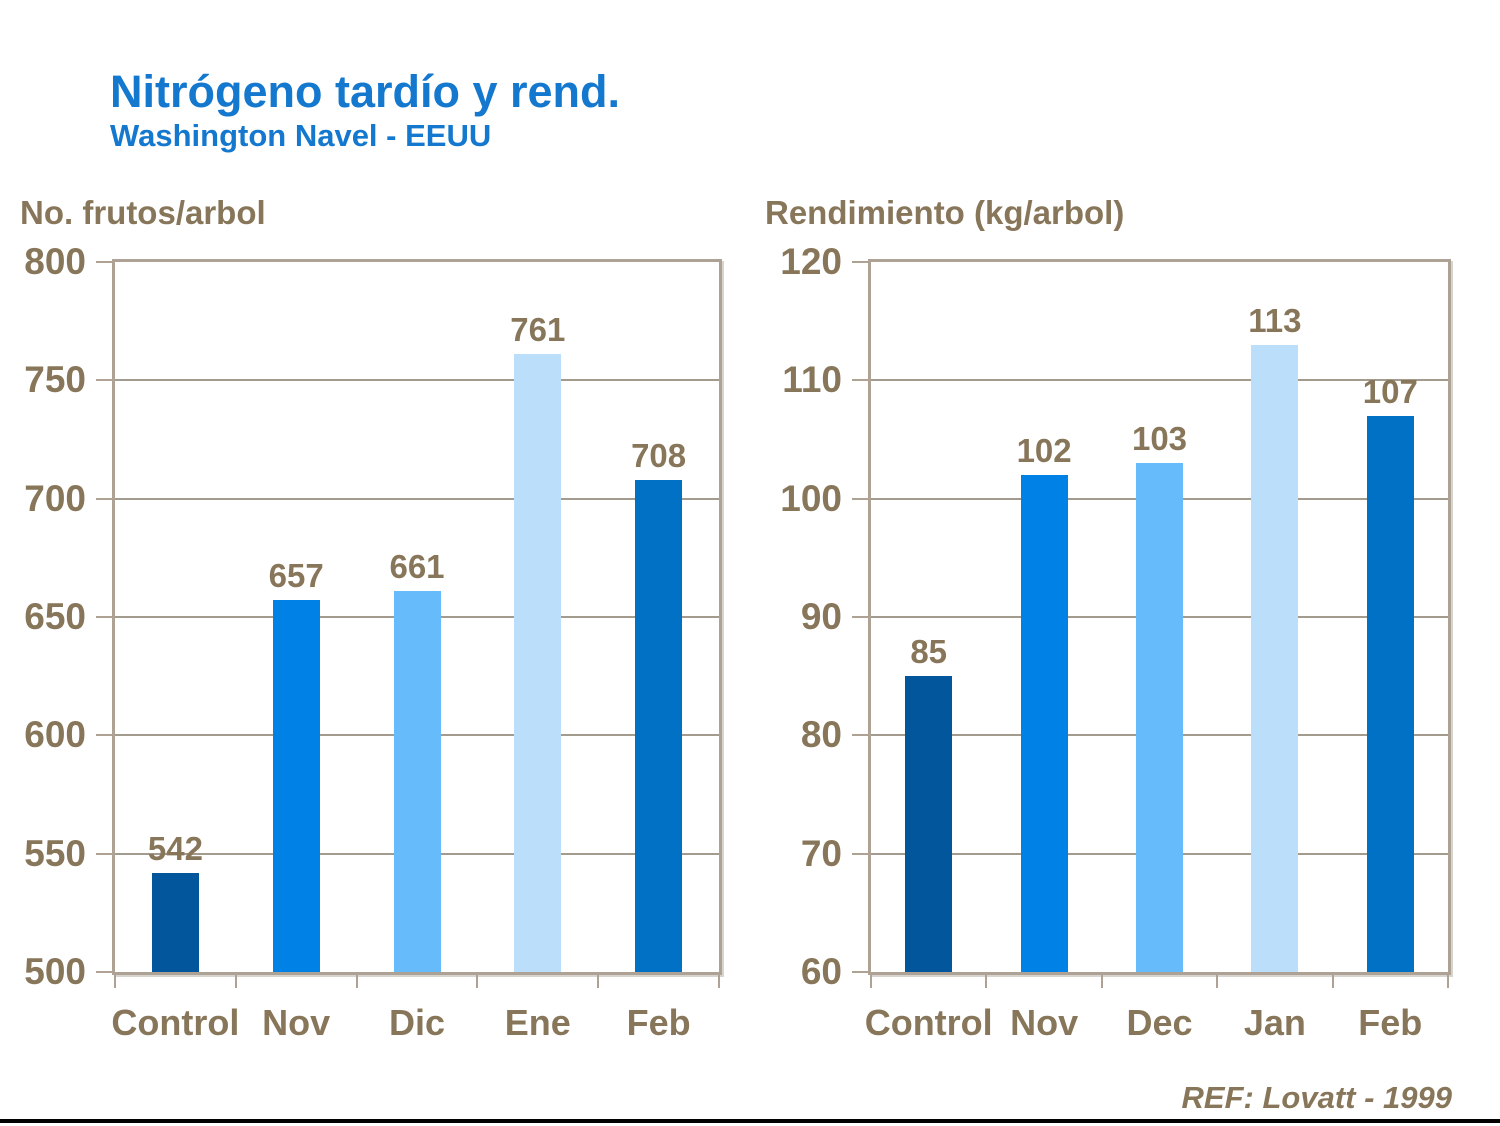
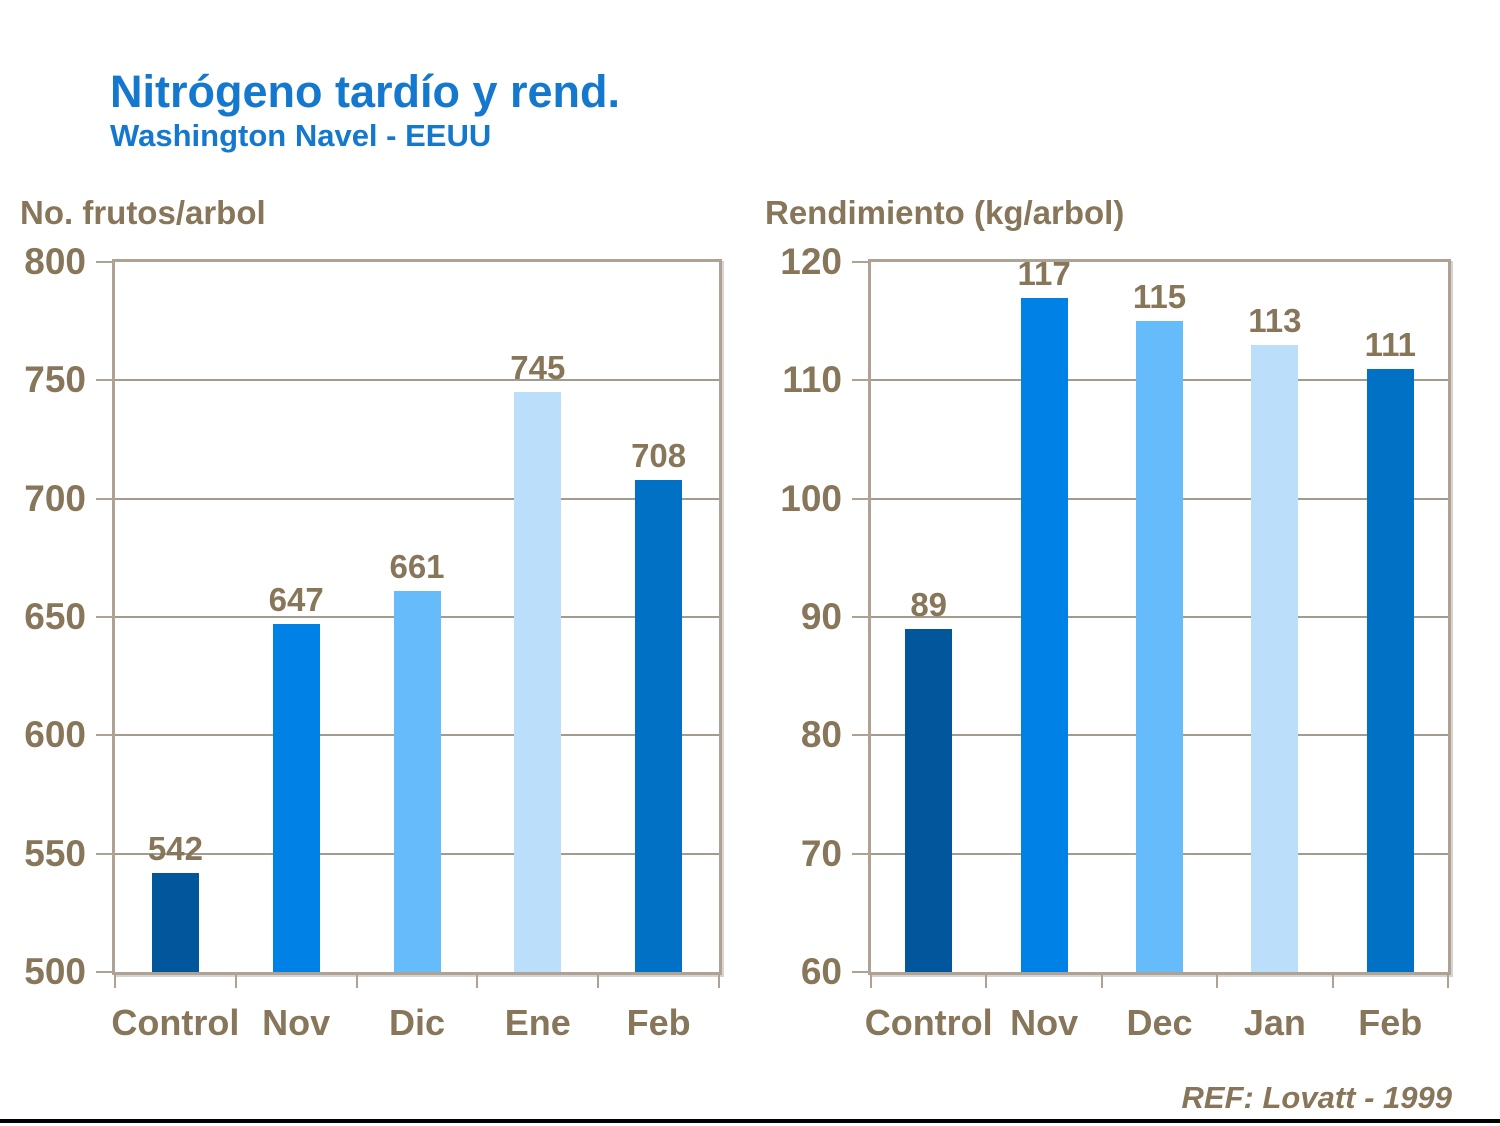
No. frutos/arbol/Nov: 657 -> 647
No. frutos/arbol/Ene: 761 -> 745
Rendimiento (kg/arbol)/Control: 85 -> 89
Rendimiento (kg/arbol)/Nov: 102 -> 117
Rendimiento (kg/arbol)/Dec: 103 -> 115
Rendimiento (kg/arbol)/Feb: 107 -> 111
